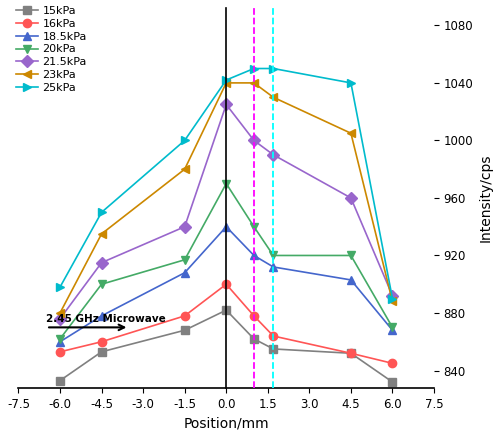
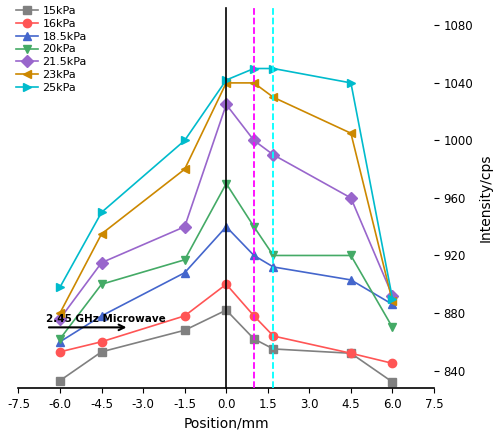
18.5kPa/6.0: 868 -> 886
